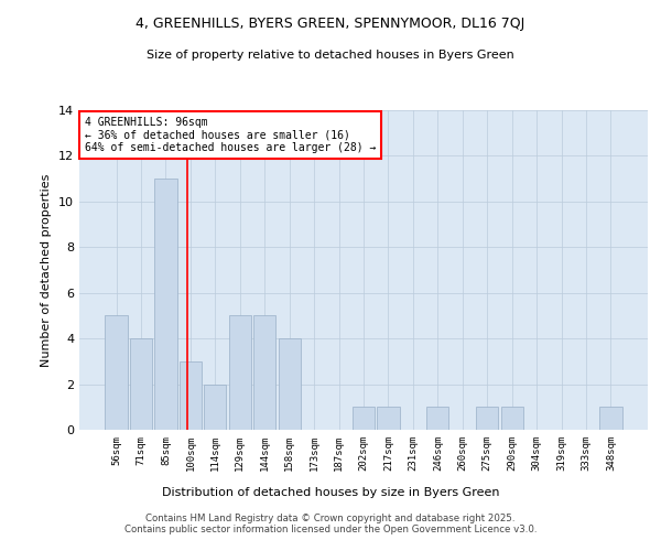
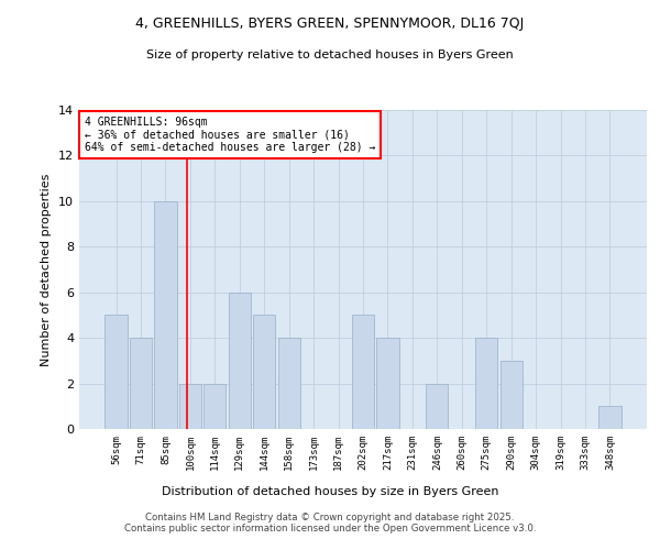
85sqm: 11 -> 10
100sqm: 3 -> 2
129sqm: 5 -> 6
202sqm: 1 -> 5
217sqm: 1 -> 4
246sqm: 1 -> 2
275sqm: 1 -> 4
290sqm: 1 -> 3
